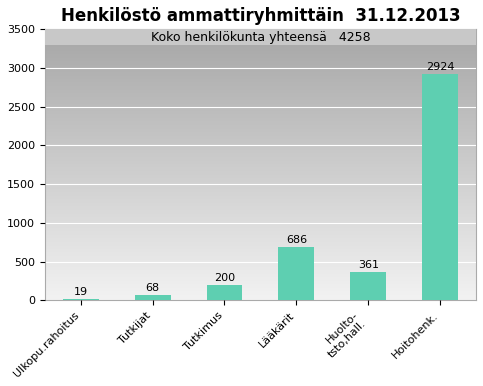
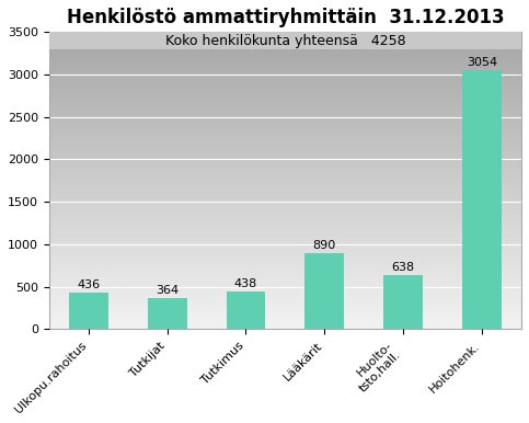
Ulkopu.rahoitus: 19 -> 436
Tutkijat: 68 -> 364
Tutkimus: 200 -> 438
Lääkärit: 686 -> 890
Huolto- tsto,hall.: 361 -> 638
Hoitohenk.: 2924 -> 3054
